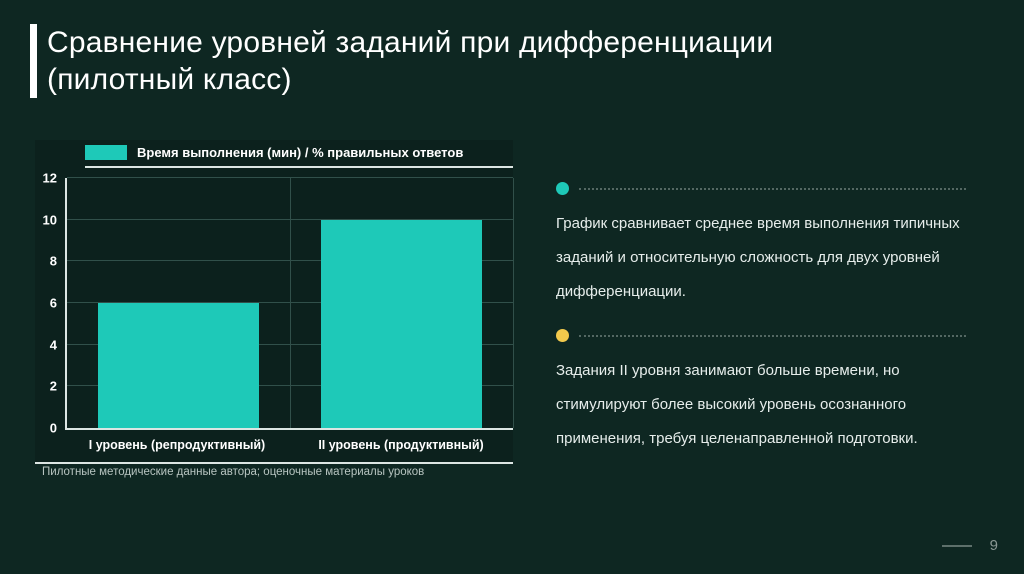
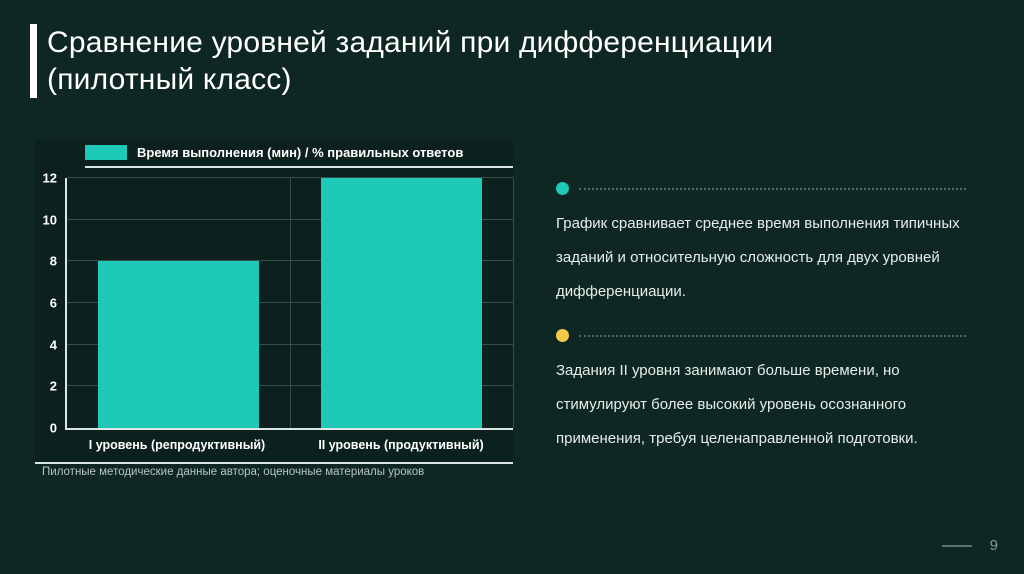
I уровень (репродуктивный): 6 -> 8
II уровень (продуктивный): 10 -> 12
